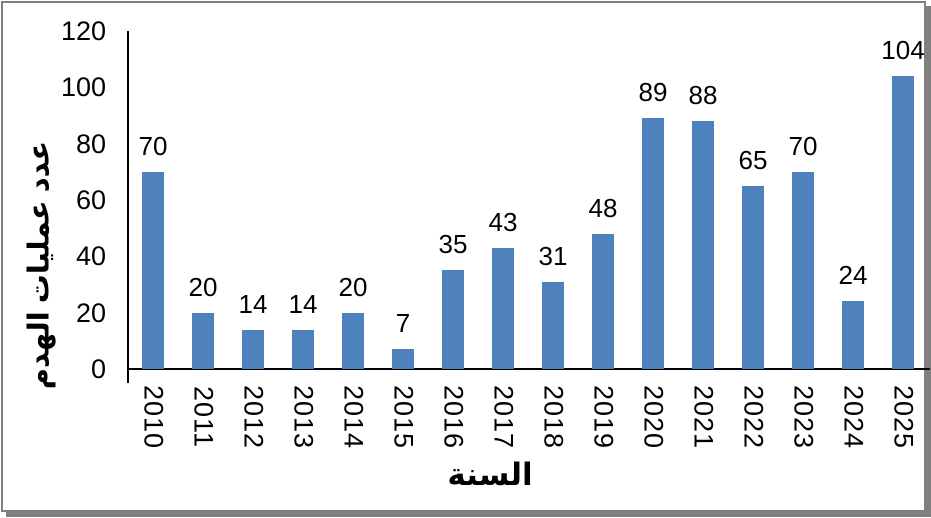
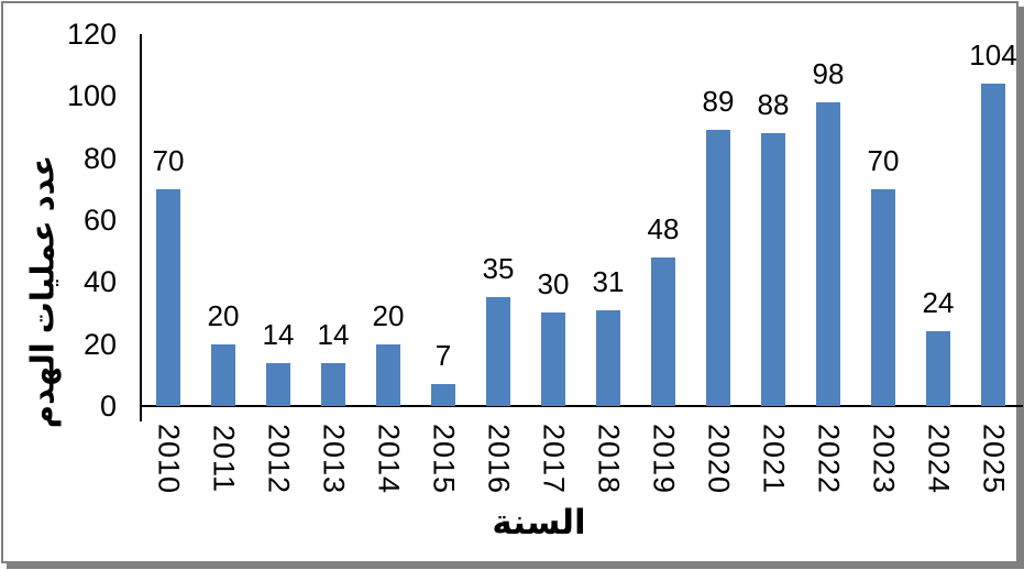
2017: 43 -> 30
2022: 65 -> 98
